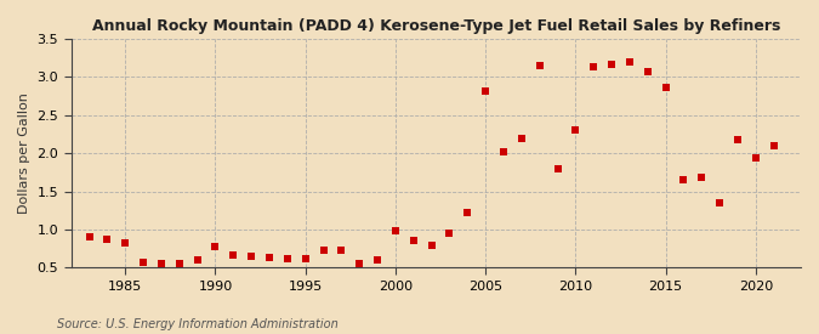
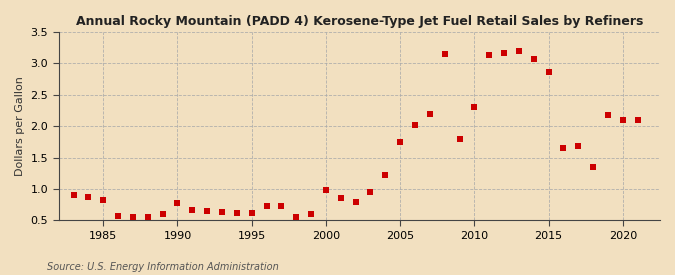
2005: 2.82 -> 1.75
2020: 1.94 -> 2.10
